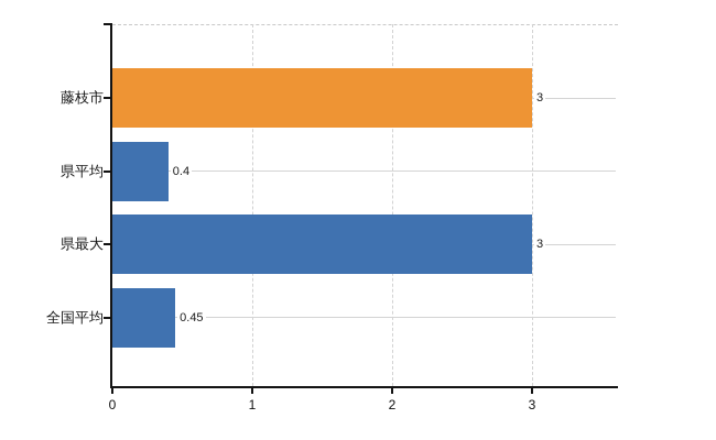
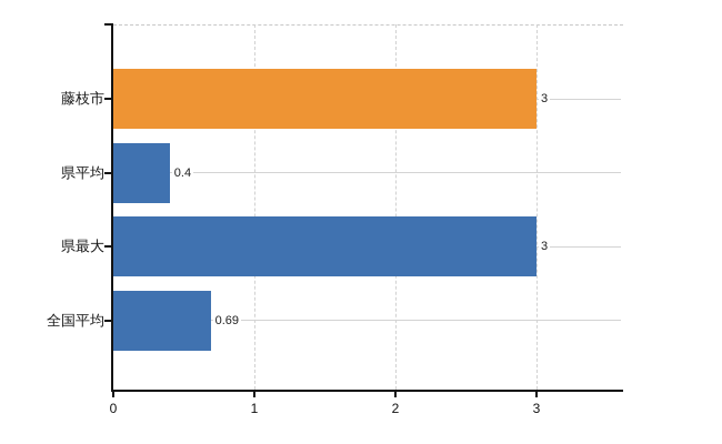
全国平均: 0.45 -> 0.69
